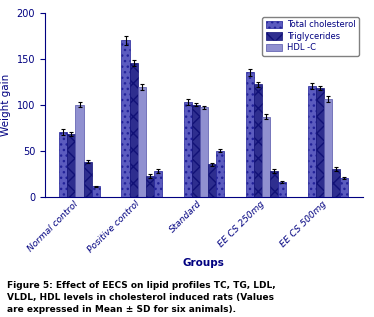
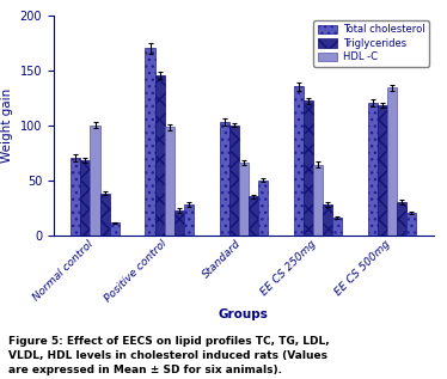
HDL -C/Positive control: 119 -> 98
HDL -C/Standard: 97 -> 66
HDL -C/EE CS 250mg: 87 -> 64
HDL -C/EE CS 500mg: 106 -> 134
